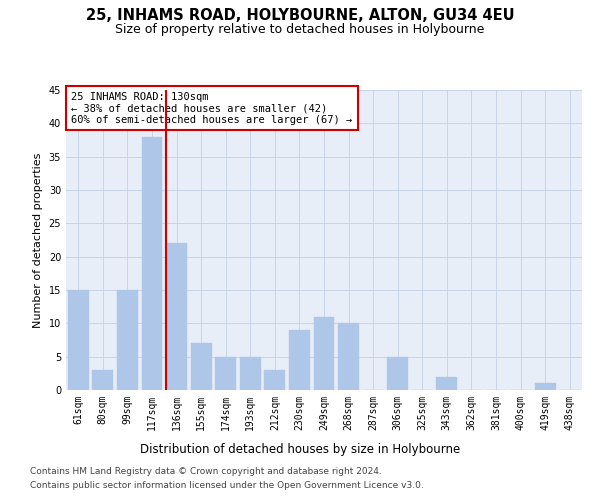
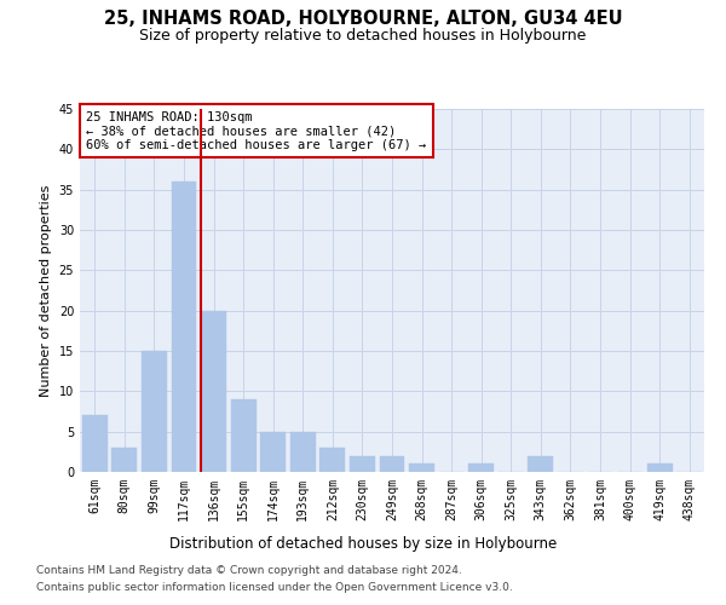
61sqm: 15 -> 7
117sqm: 38 -> 36
136sqm: 22 -> 20
155sqm: 7 -> 9
230sqm: 9 -> 2
249sqm: 11 -> 2
268sqm: 10 -> 1
306sqm: 5 -> 1
